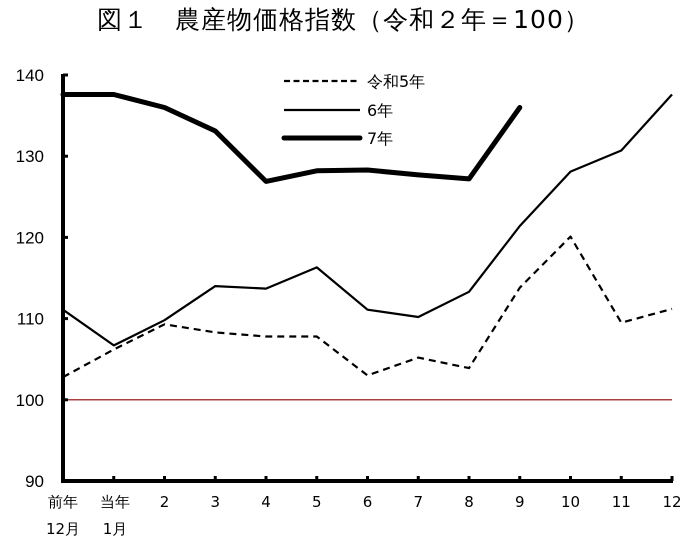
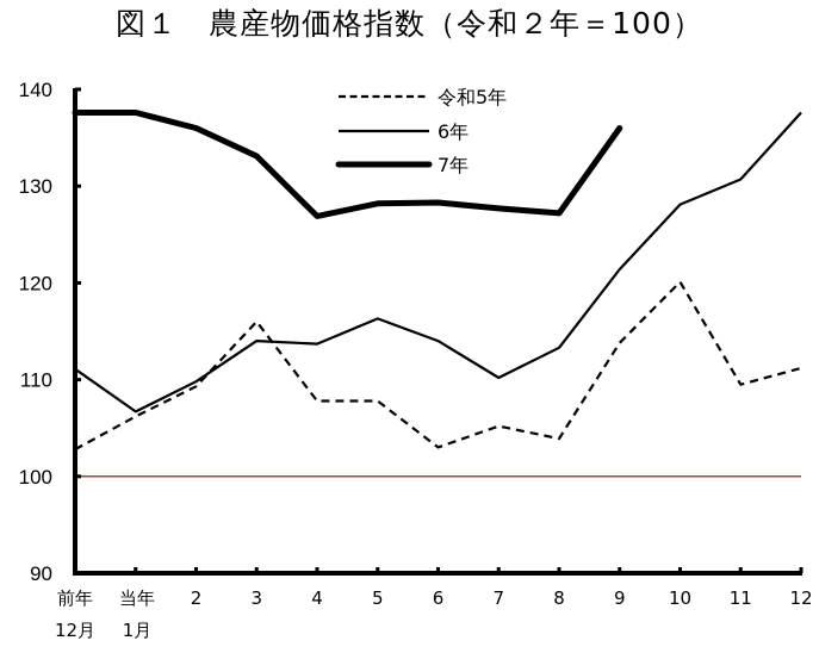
令和5年/3: 108 -> 116
6年/6: 111 -> 114
